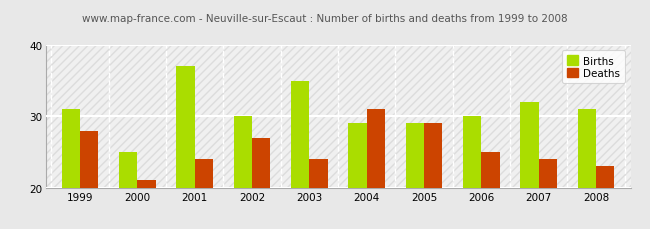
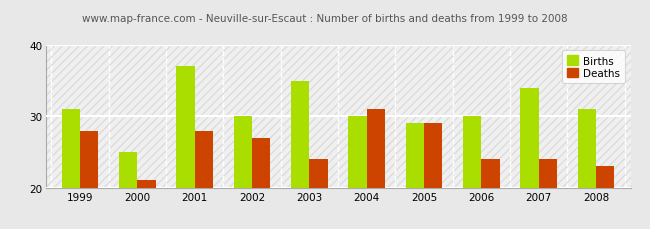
Deaths/2001: 24 -> 28
Births/2004: 29 -> 30
Deaths/2006: 25 -> 24
Births/2007: 32 -> 34
